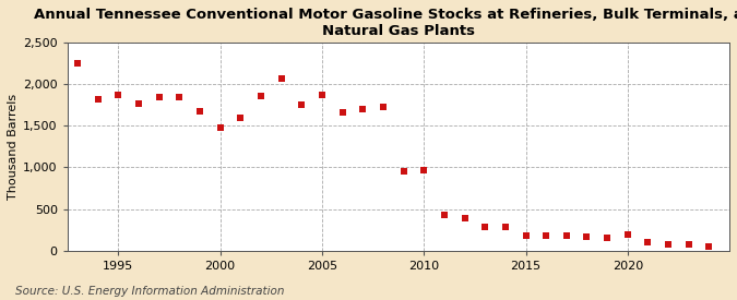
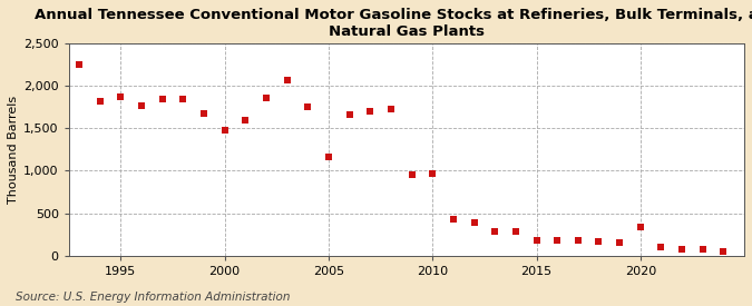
2005: 1,870 -> 1,160
2020: 200 -> 340
